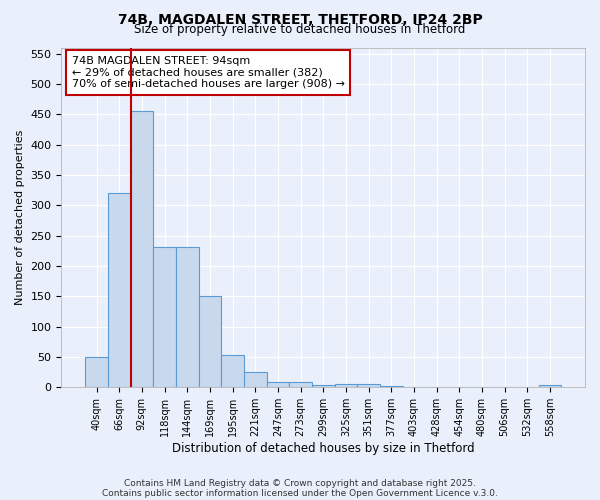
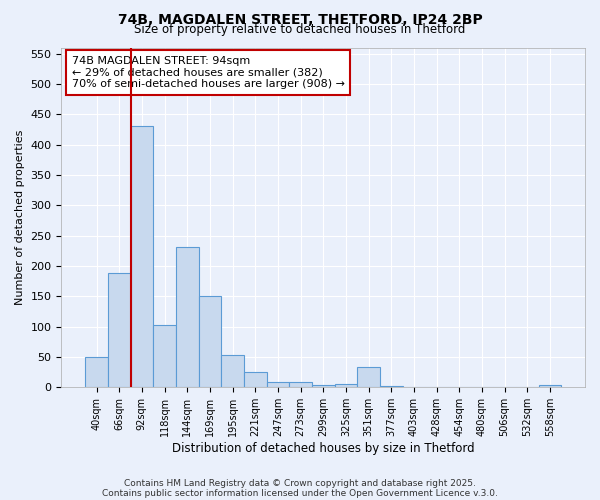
66sqm: 320 -> 188
92sqm: 455 -> 430
118sqm: 231 -> 102
351sqm: 5 -> 34
